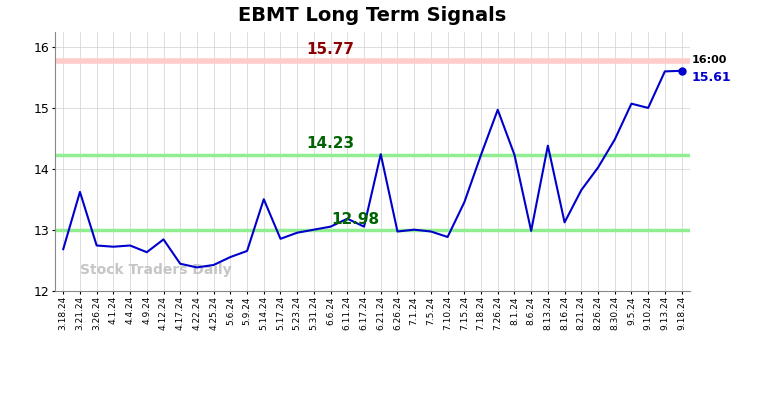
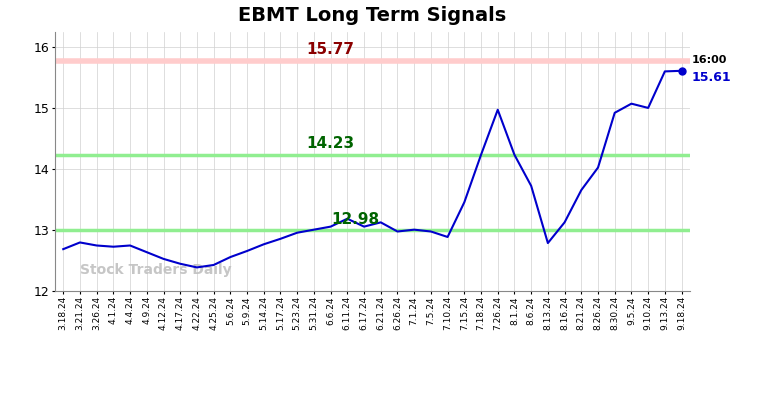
3.21.24: 13.62 -> 12.79
4.12.24: 12.84 -> 12.52
5.14.24: 13.50 -> 12.76
6.21.24: 14.24 -> 13.12
8.6.24: 12.98 -> 13.72
8.13.24: 14.38 -> 12.78
8.30.24: 14.48 -> 14.92
